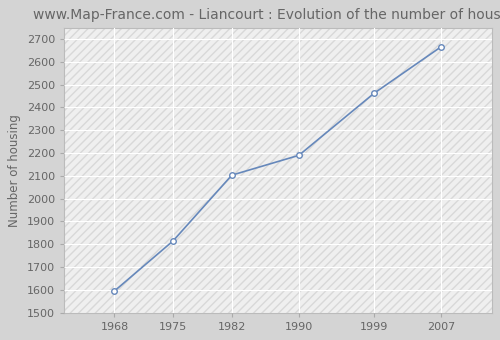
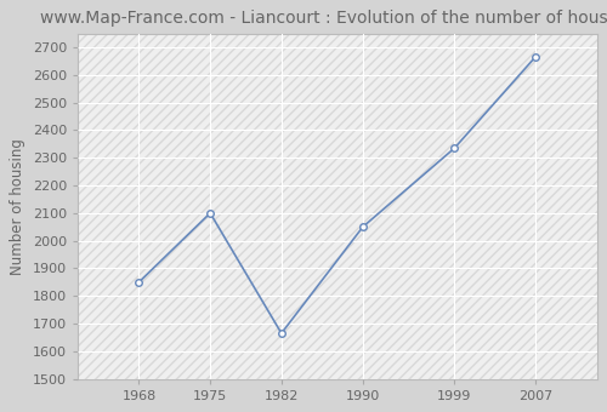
1968: 1595 -> 1850
1975: 1815 -> 2100
1982: 2103 -> 1665
1990: 2190 -> 2050
1999: 2463 -> 2335
